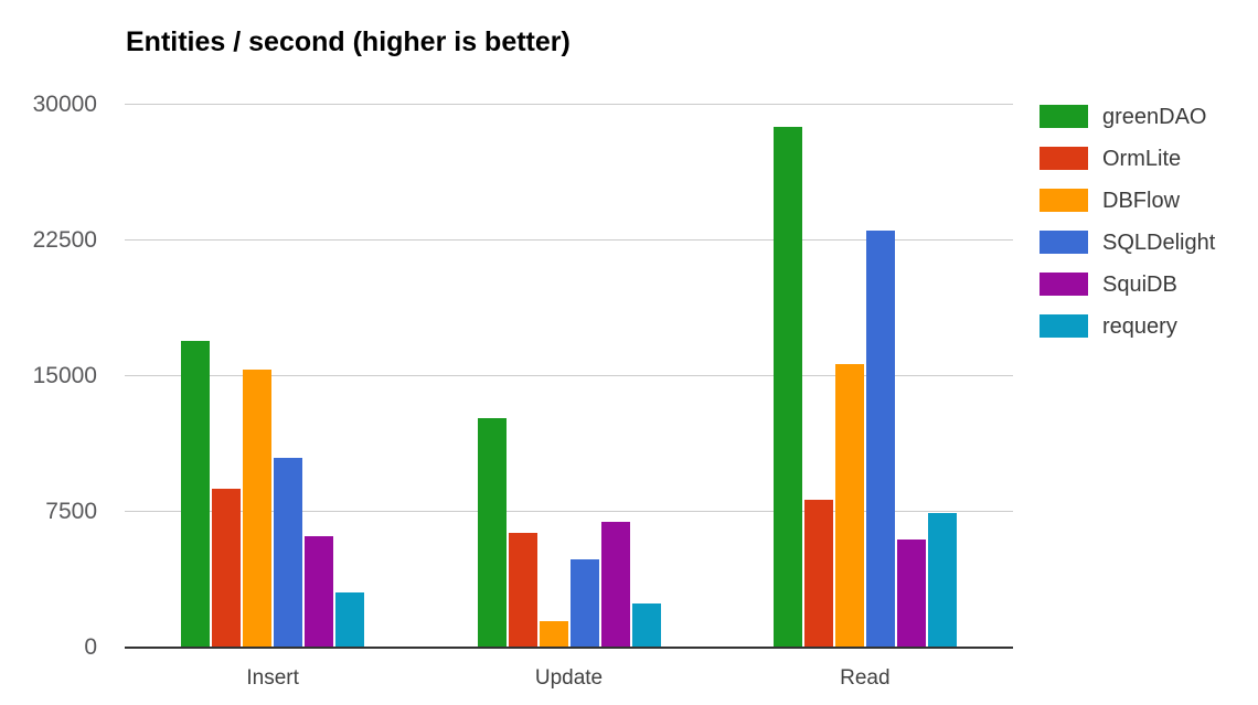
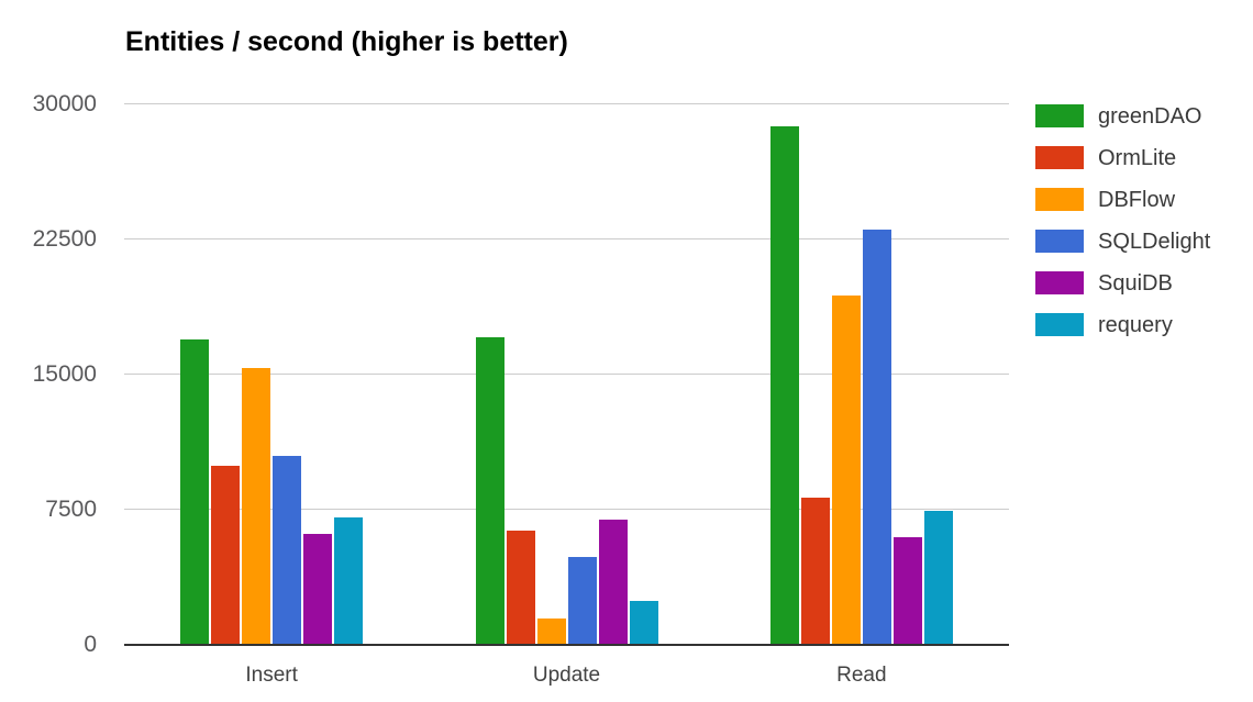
OrmLite/Insert: 8700 -> 9900
requery/Insert: 3000 -> 7000
greenDAO/Update: 12600 -> 17000
DBFlow/Read: 15600 -> 19300
